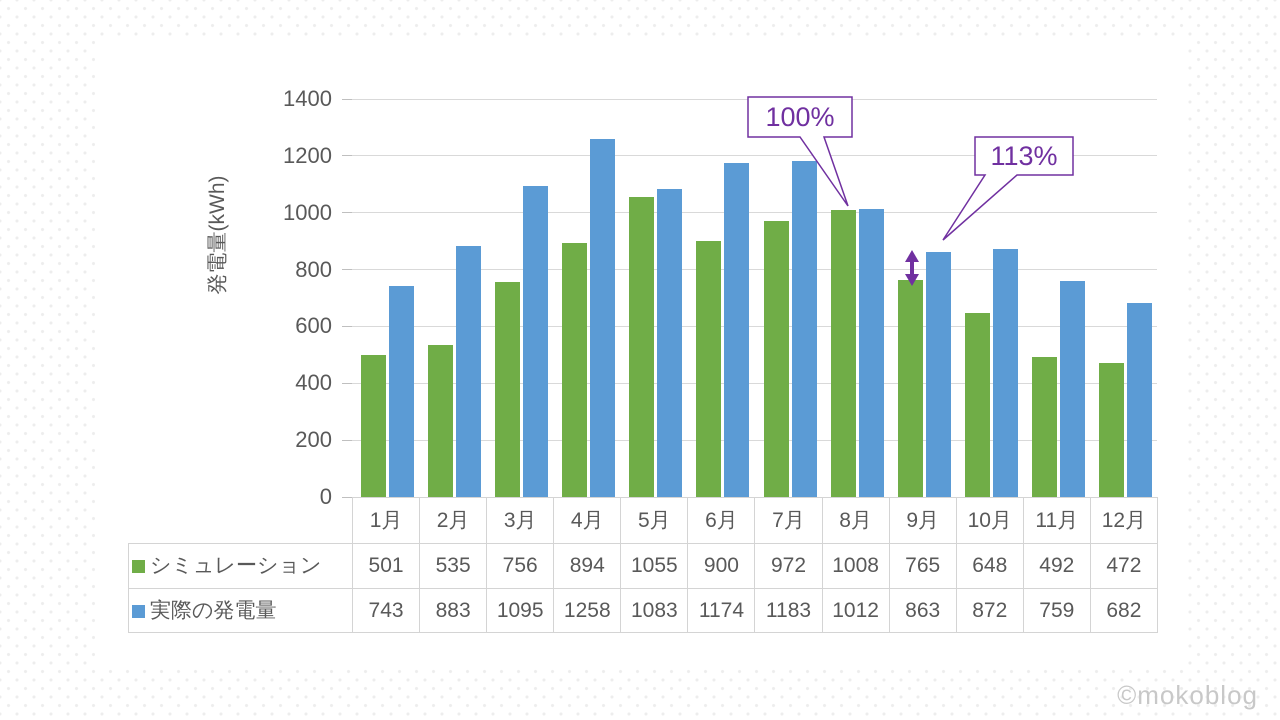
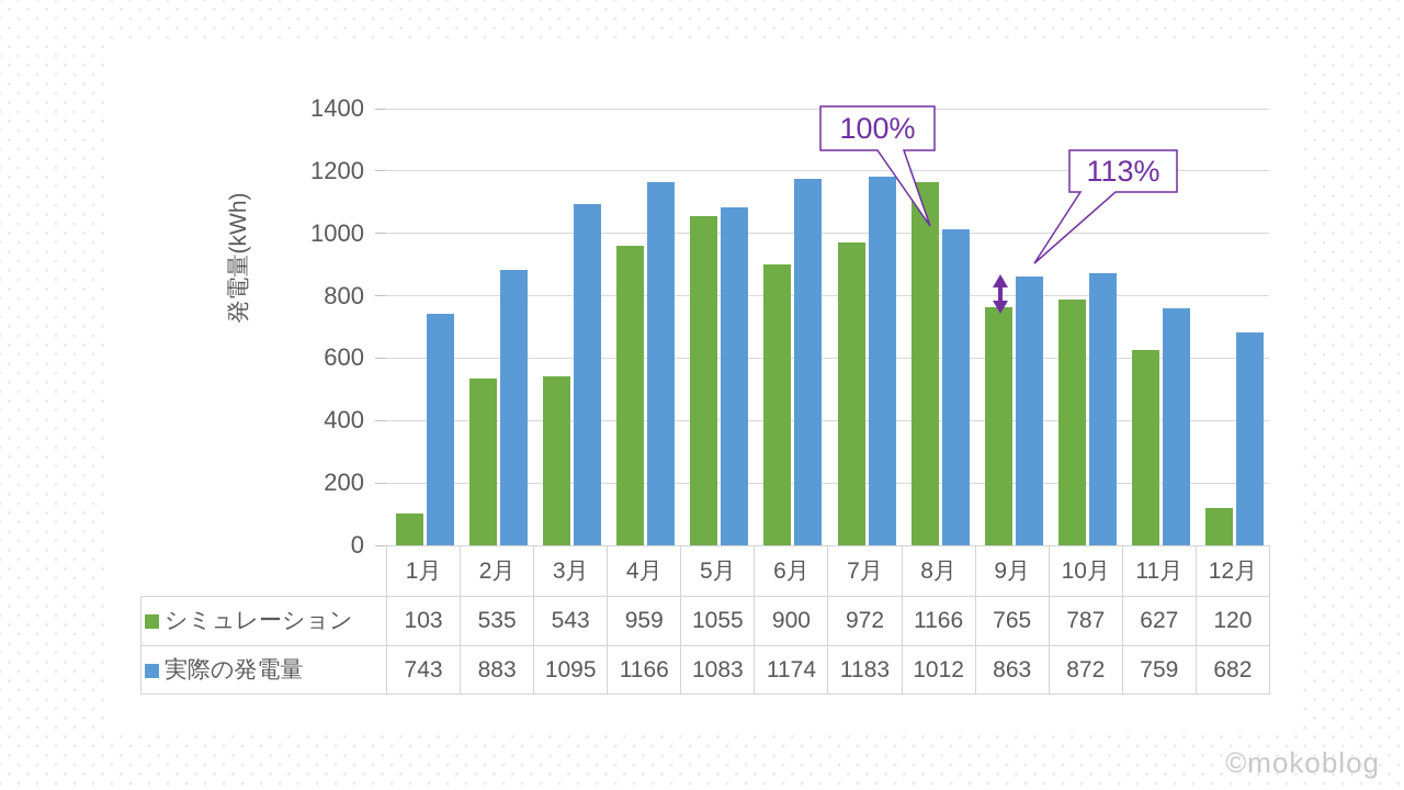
シミュレーション/1月: 501 -> 103
シミュレーション/3月: 756 -> 543
シミュレーション/4月: 894 -> 959
実際の発電量/4月: 1258 -> 1166
シミュレーション/8月: 1008 -> 1166
シミュレーション/10月: 648 -> 787
シミュレーション/11月: 492 -> 627
シミュレーション/12月: 472 -> 120
